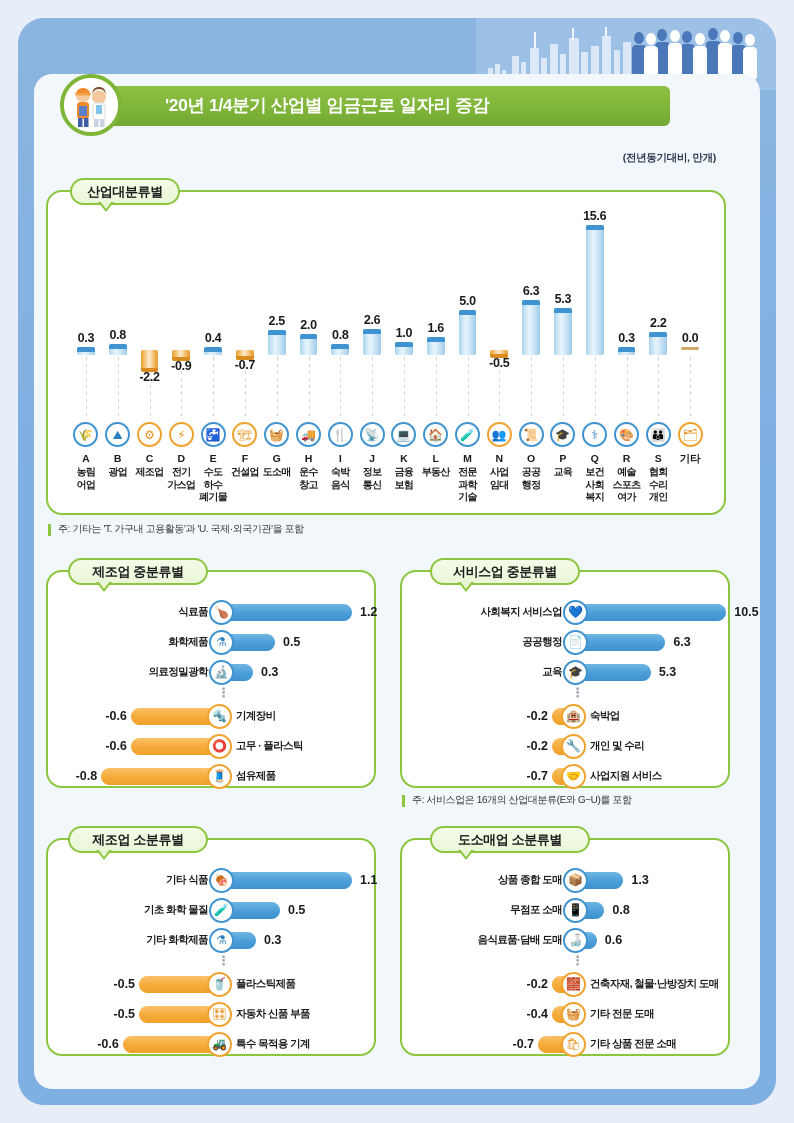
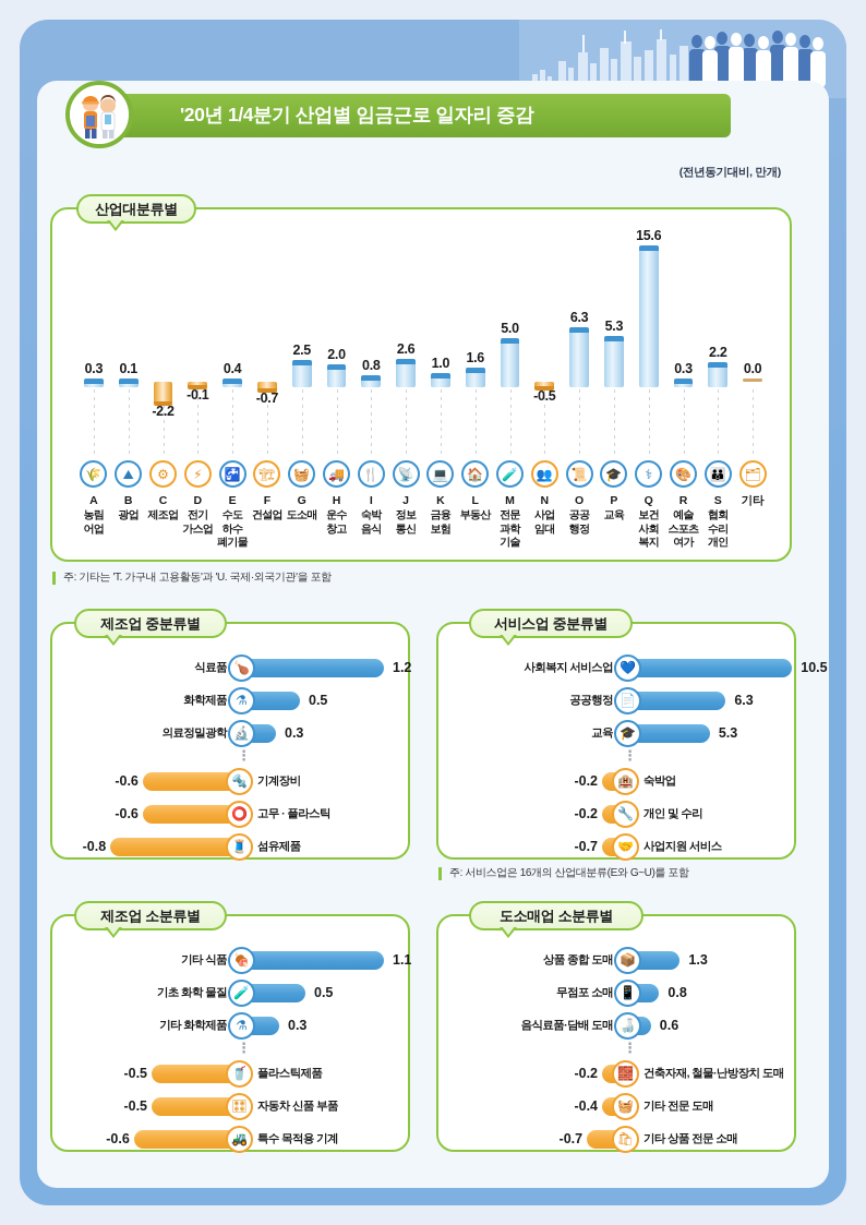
B 광업: 0.8 -> 0.1
D 전기가스업: -0.9 -> -0.1
